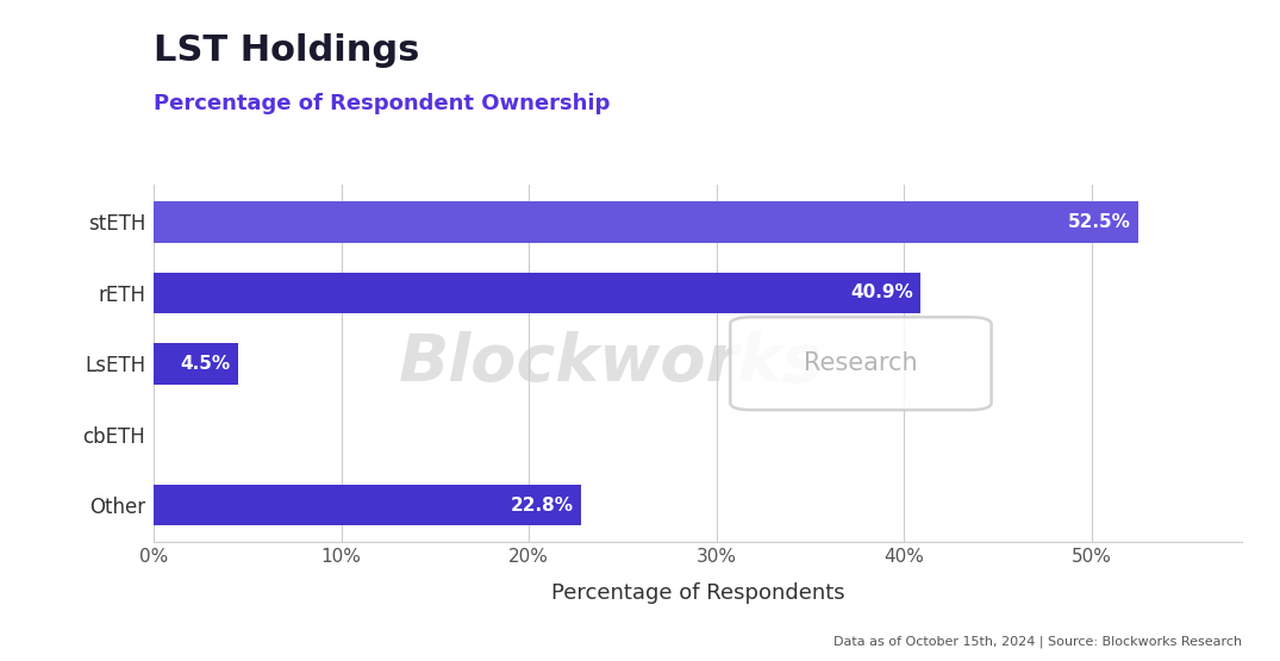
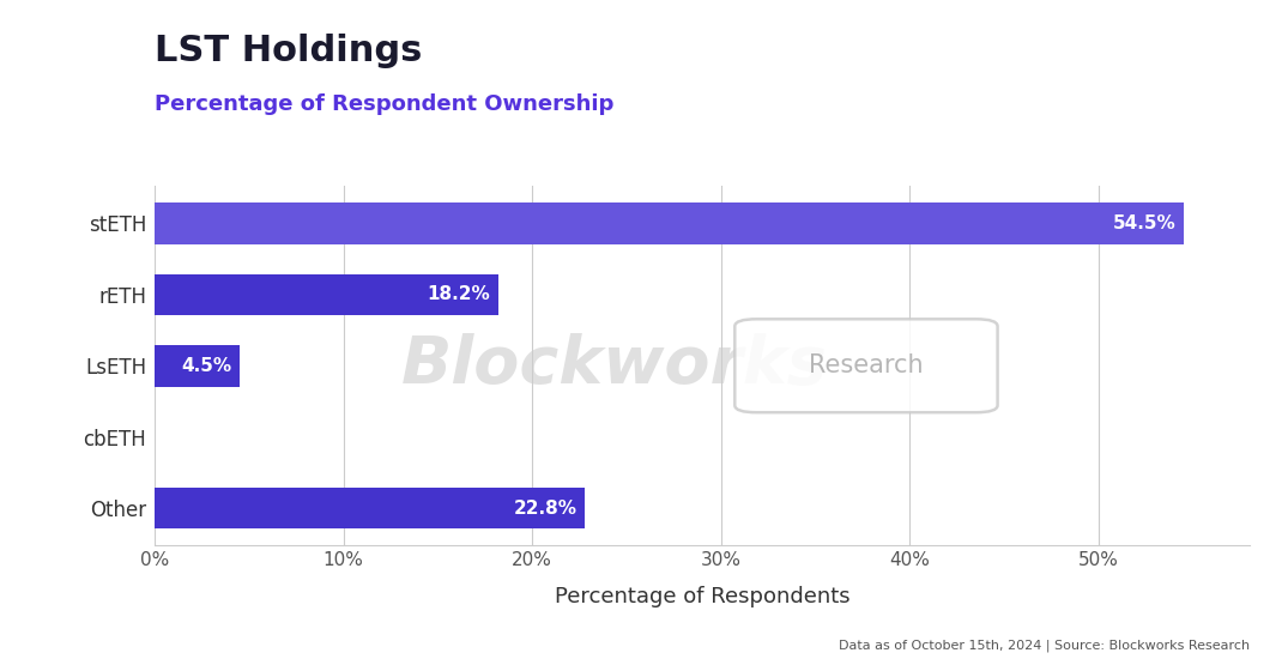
stETH: 52.5% -> 54.5%
rETH: 40.9% -> 18.2%
